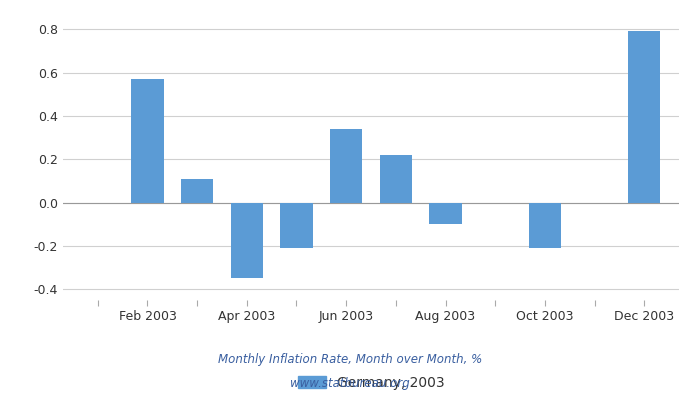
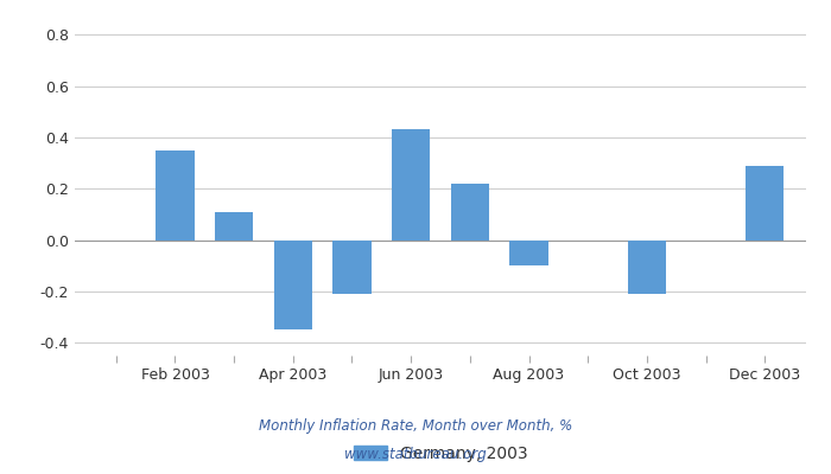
Feb 2003: 0.57 -> 0.35
Jun 2003: 0.34 -> 0.43
Dec 2003: 0.79 -> 0.29
